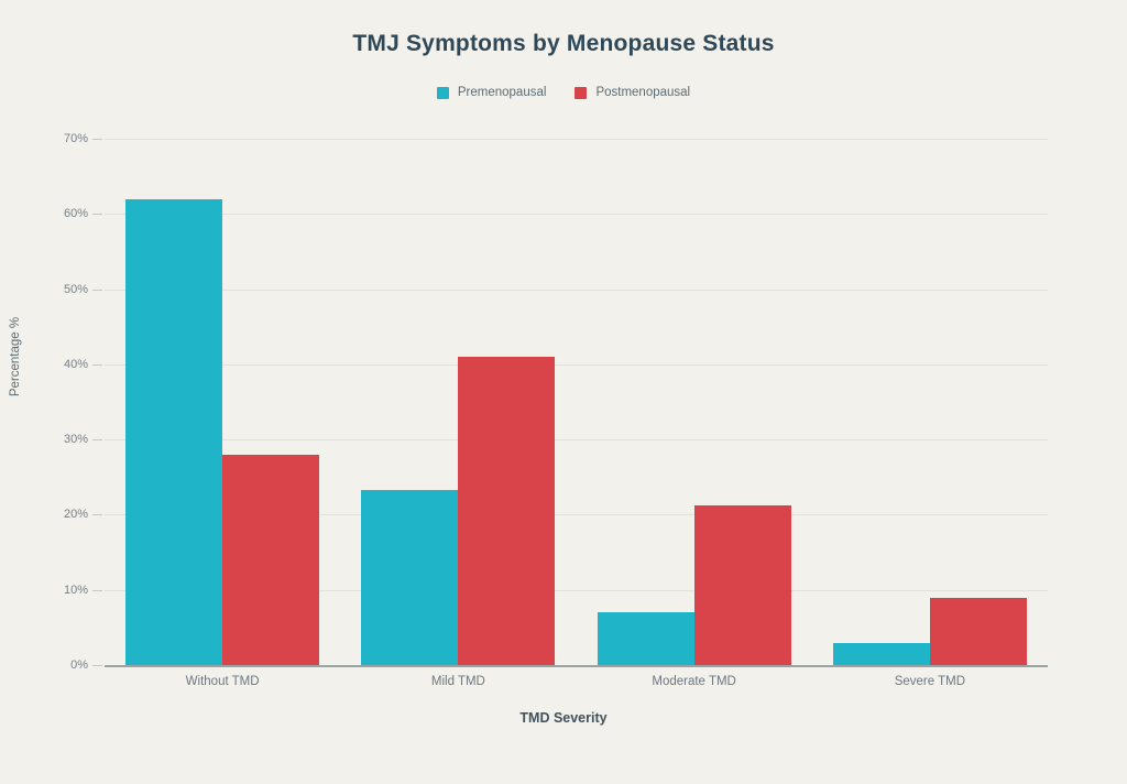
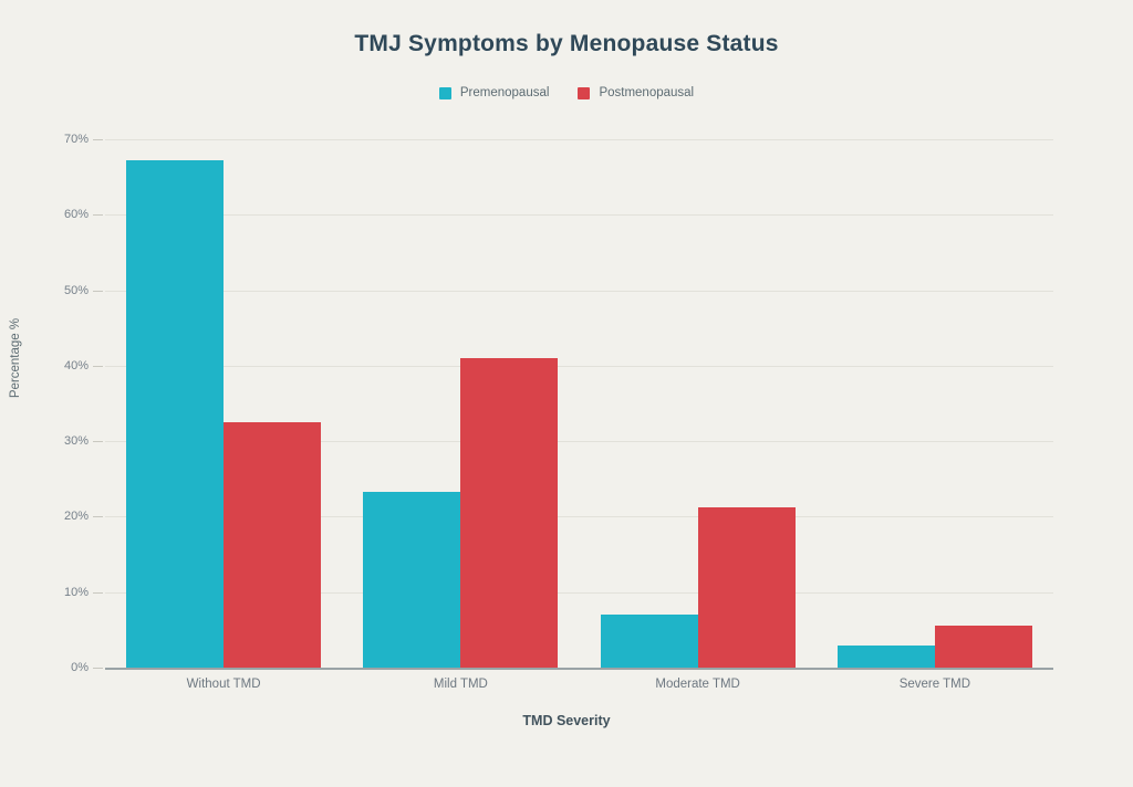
Premenopausal/Without TMD: 62% -> 67%
Postmenopausal/Without TMD: 28% -> 32%
Postmenopausal/Severe TMD: 9% -> 6%
